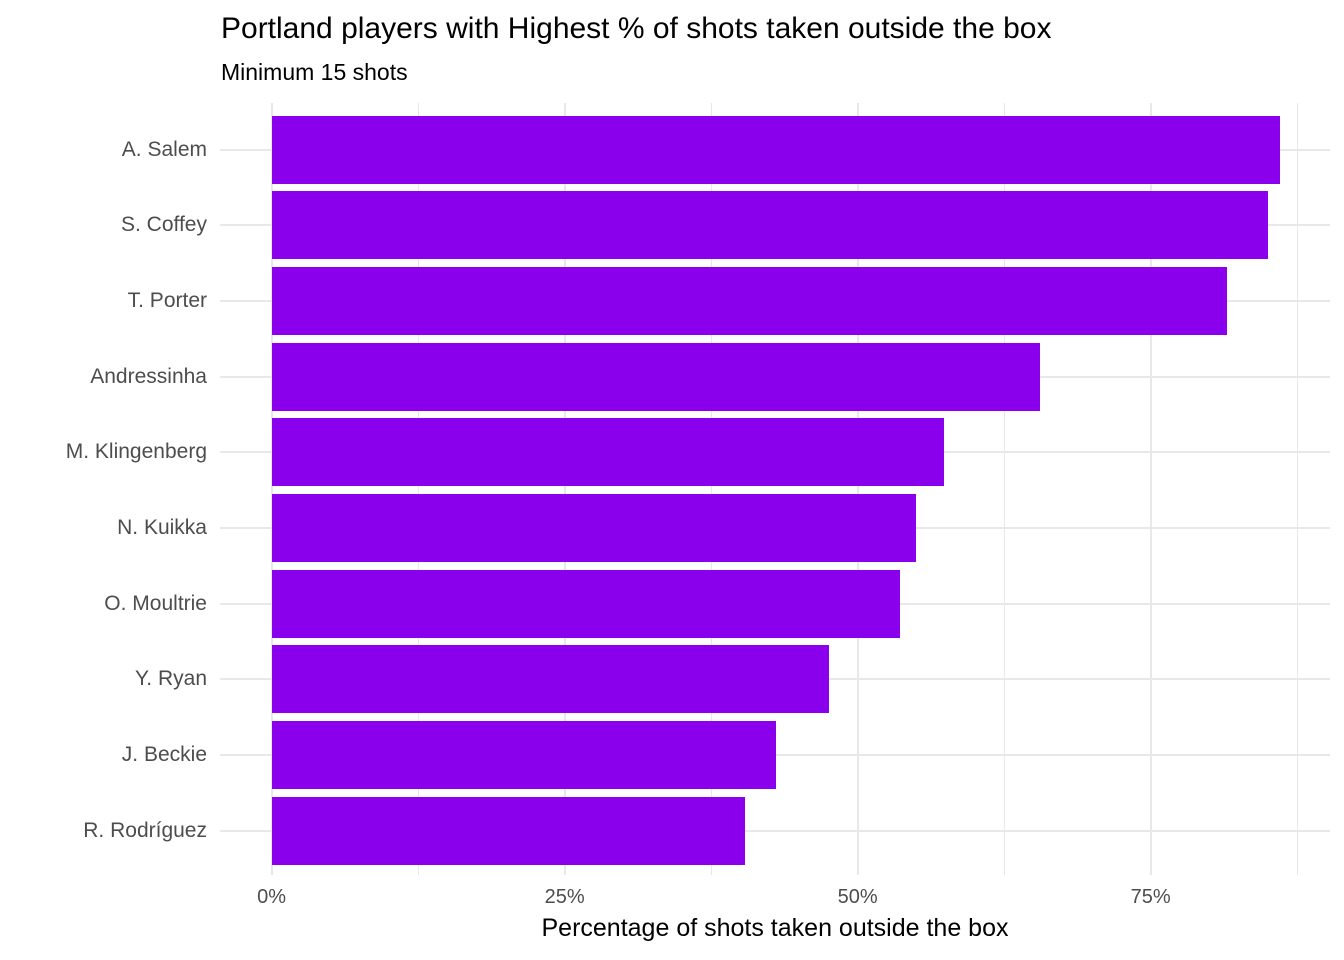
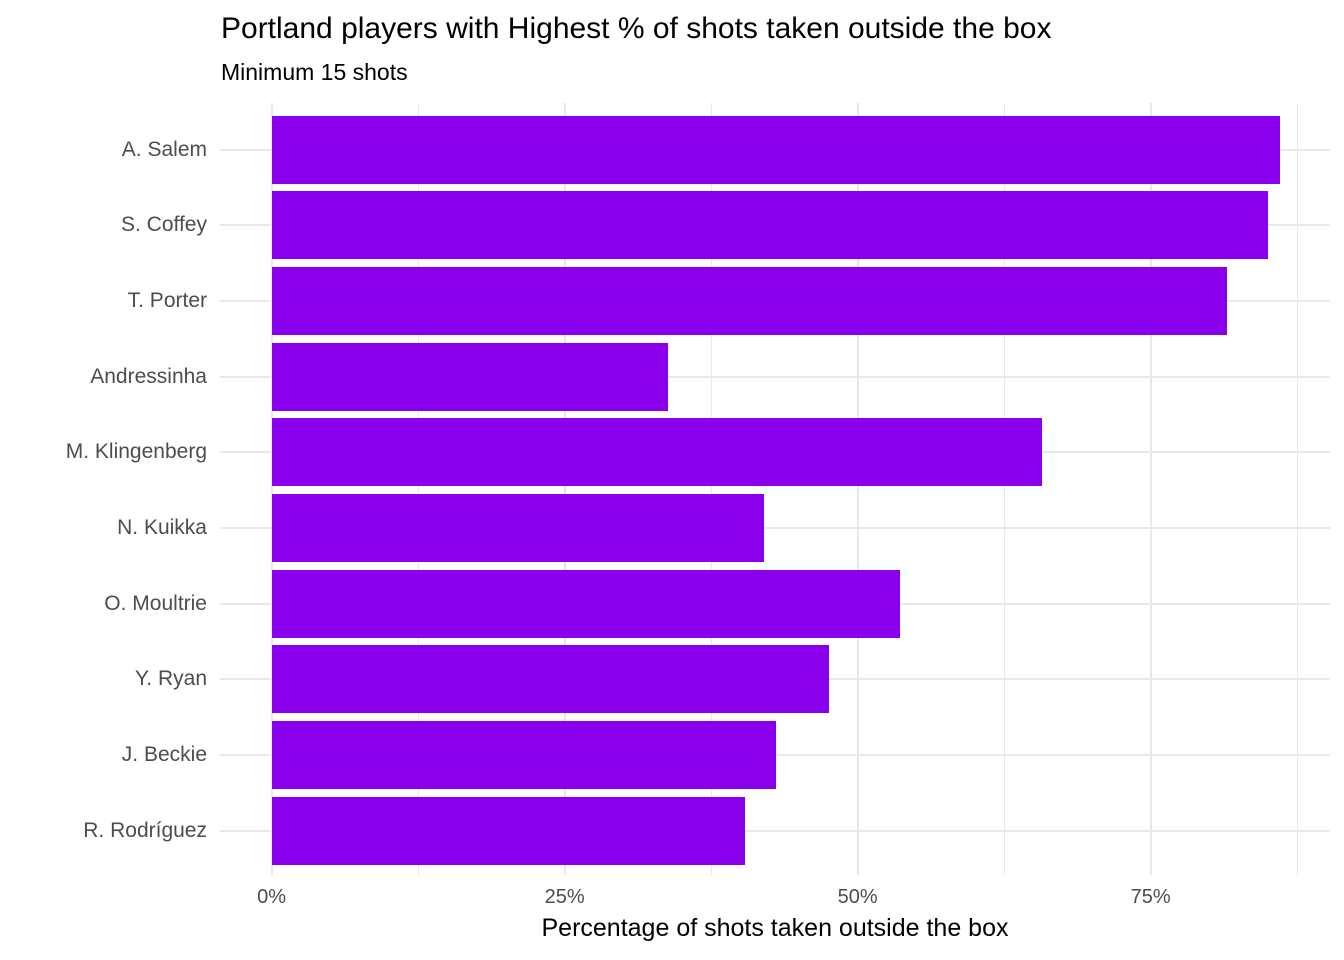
Andressinha: 65.6% -> 33.8%
M. Klingenberg: 57.4% -> 65.7%
N. Kuikka: 55.0% -> 42.0%
